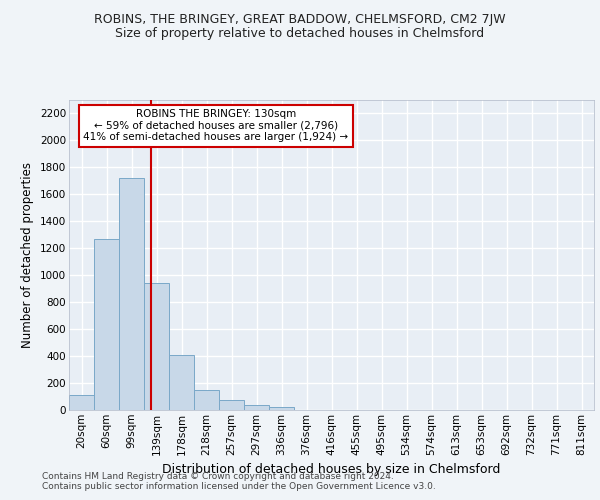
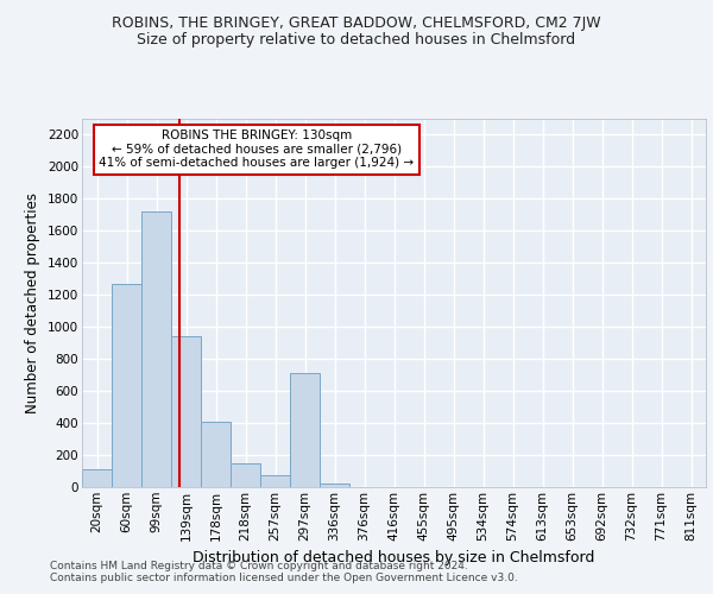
297sqm: 40 -> 710
